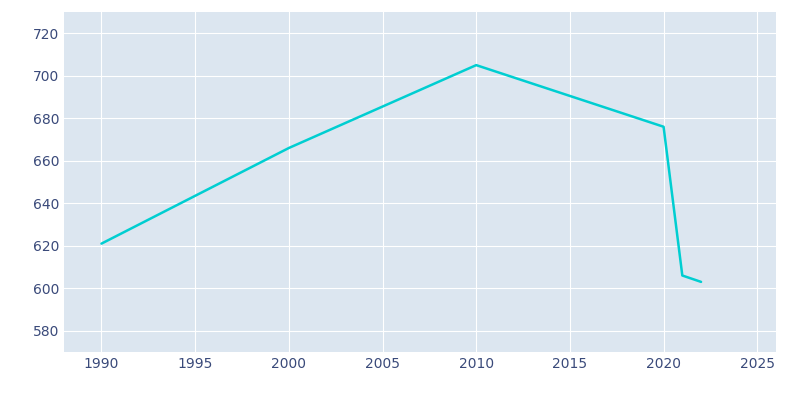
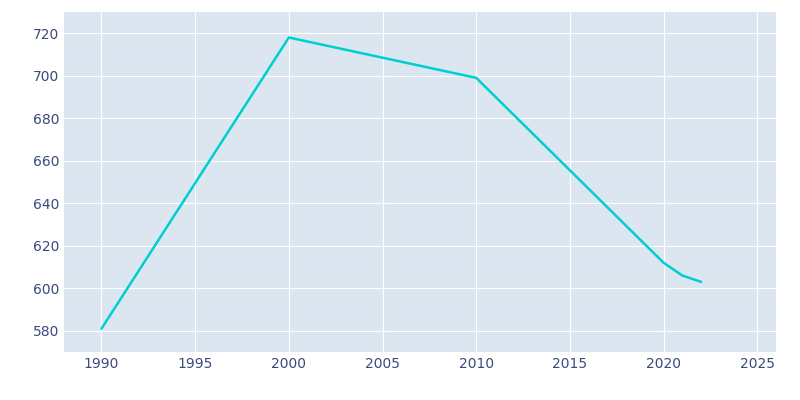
1990: 621 -> 581
2000: 666 -> 718
2010: 705 -> 699
2020: 676 -> 612
